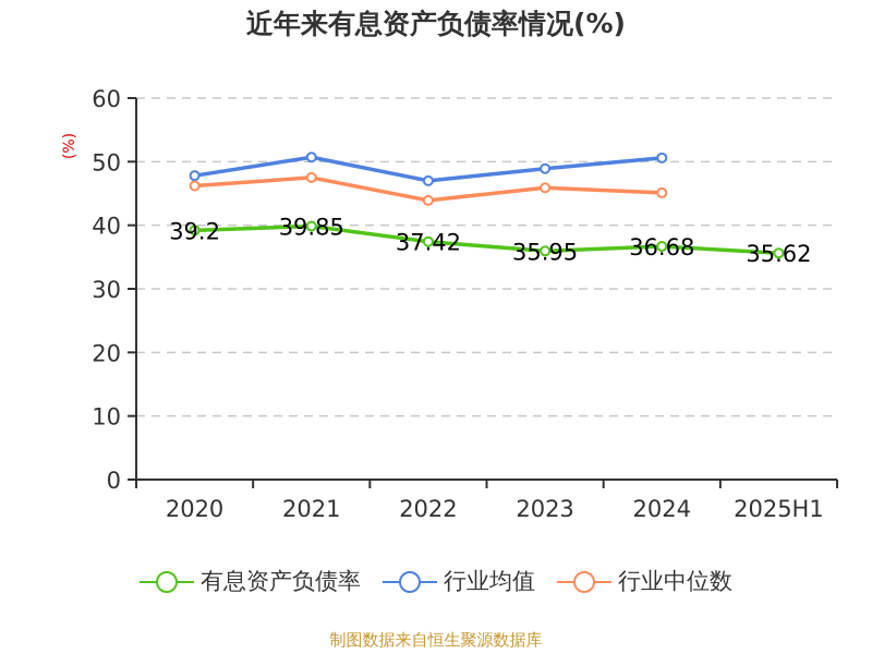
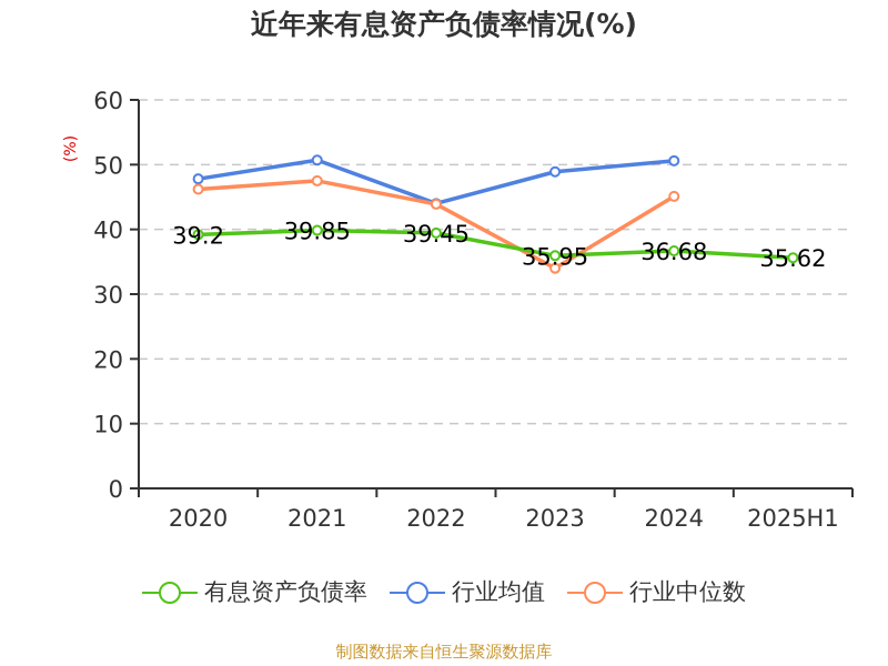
有息资产负债率/2022: 37.42 -> 39.45
行业均值/2022: 47 -> 44
行业中位数/2023: 46 -> 34
